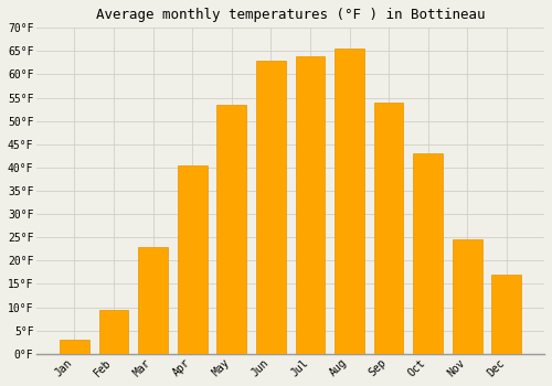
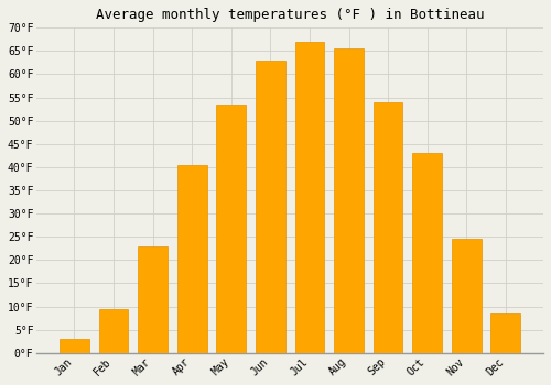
Jul: 64.0°F -> 67.0°F
Dec: 17.0°F -> 8.5°F
